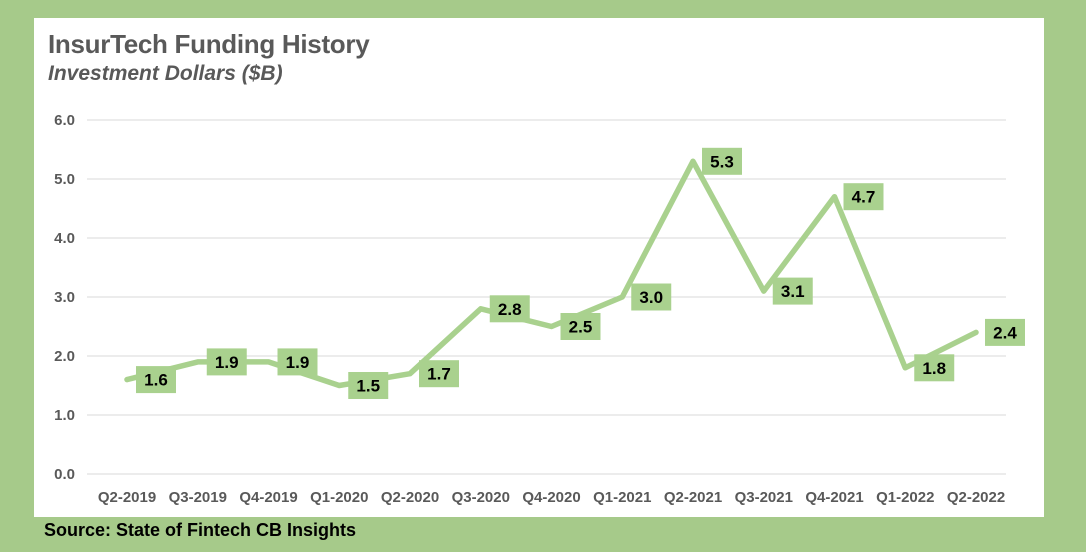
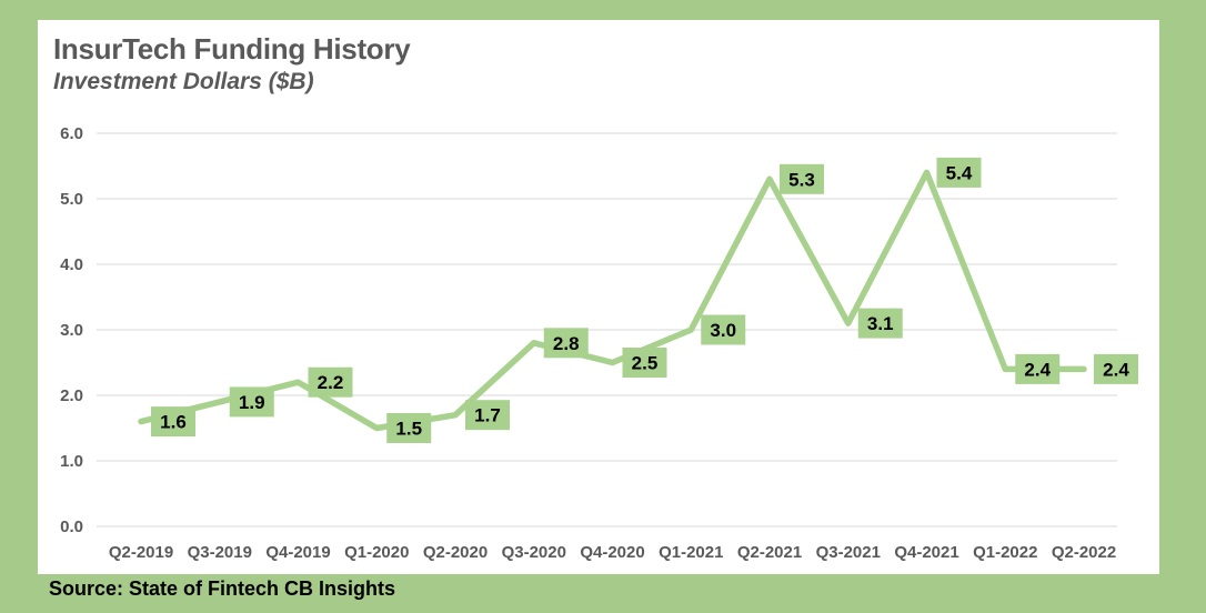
Q4-2019: 1.9 -> 2.2
Q4-2021: 4.7 -> 5.4
Q1-2022: 1.8 -> 2.4
